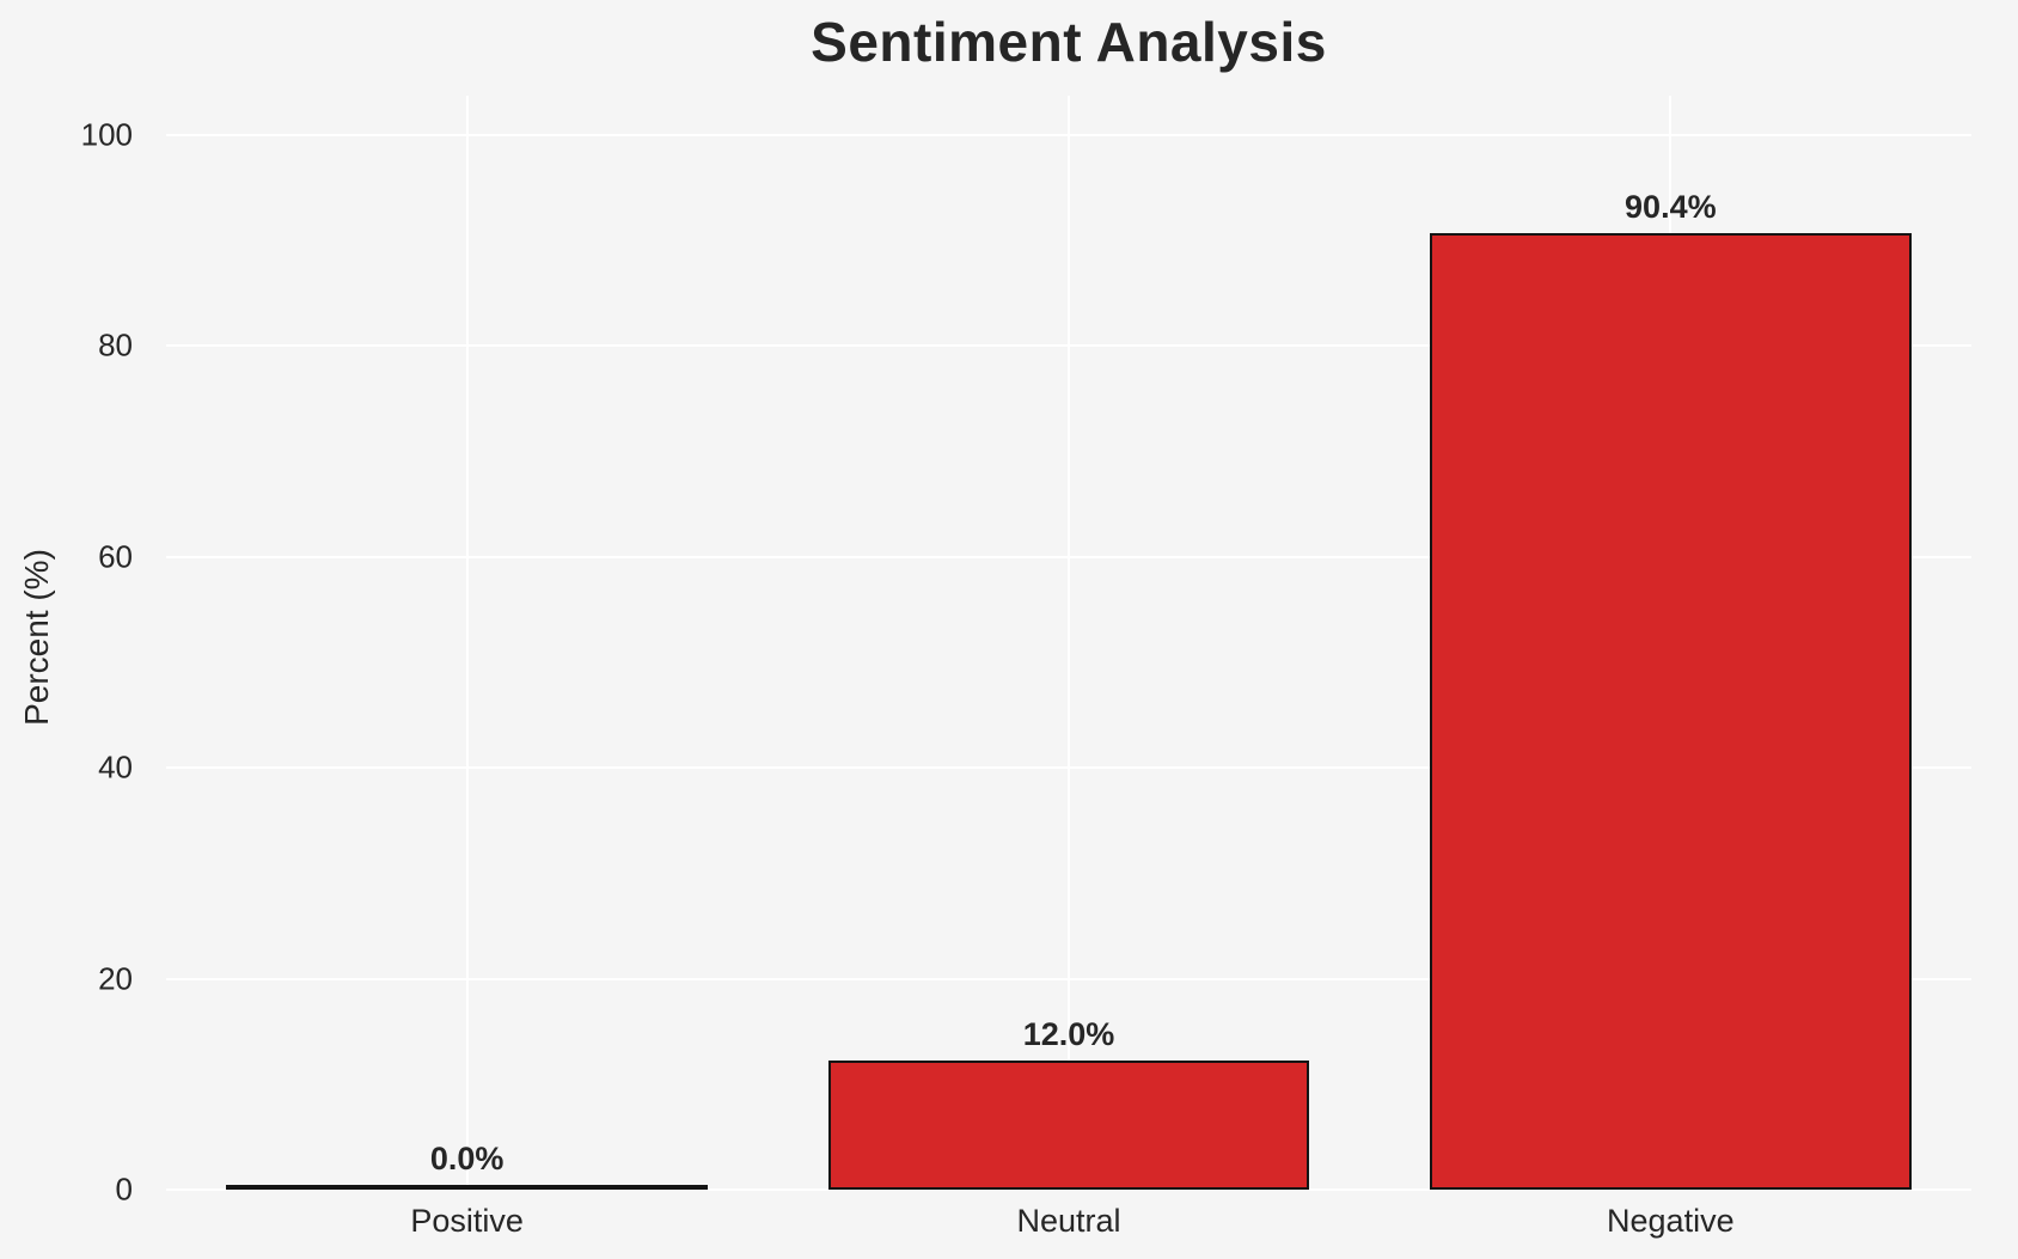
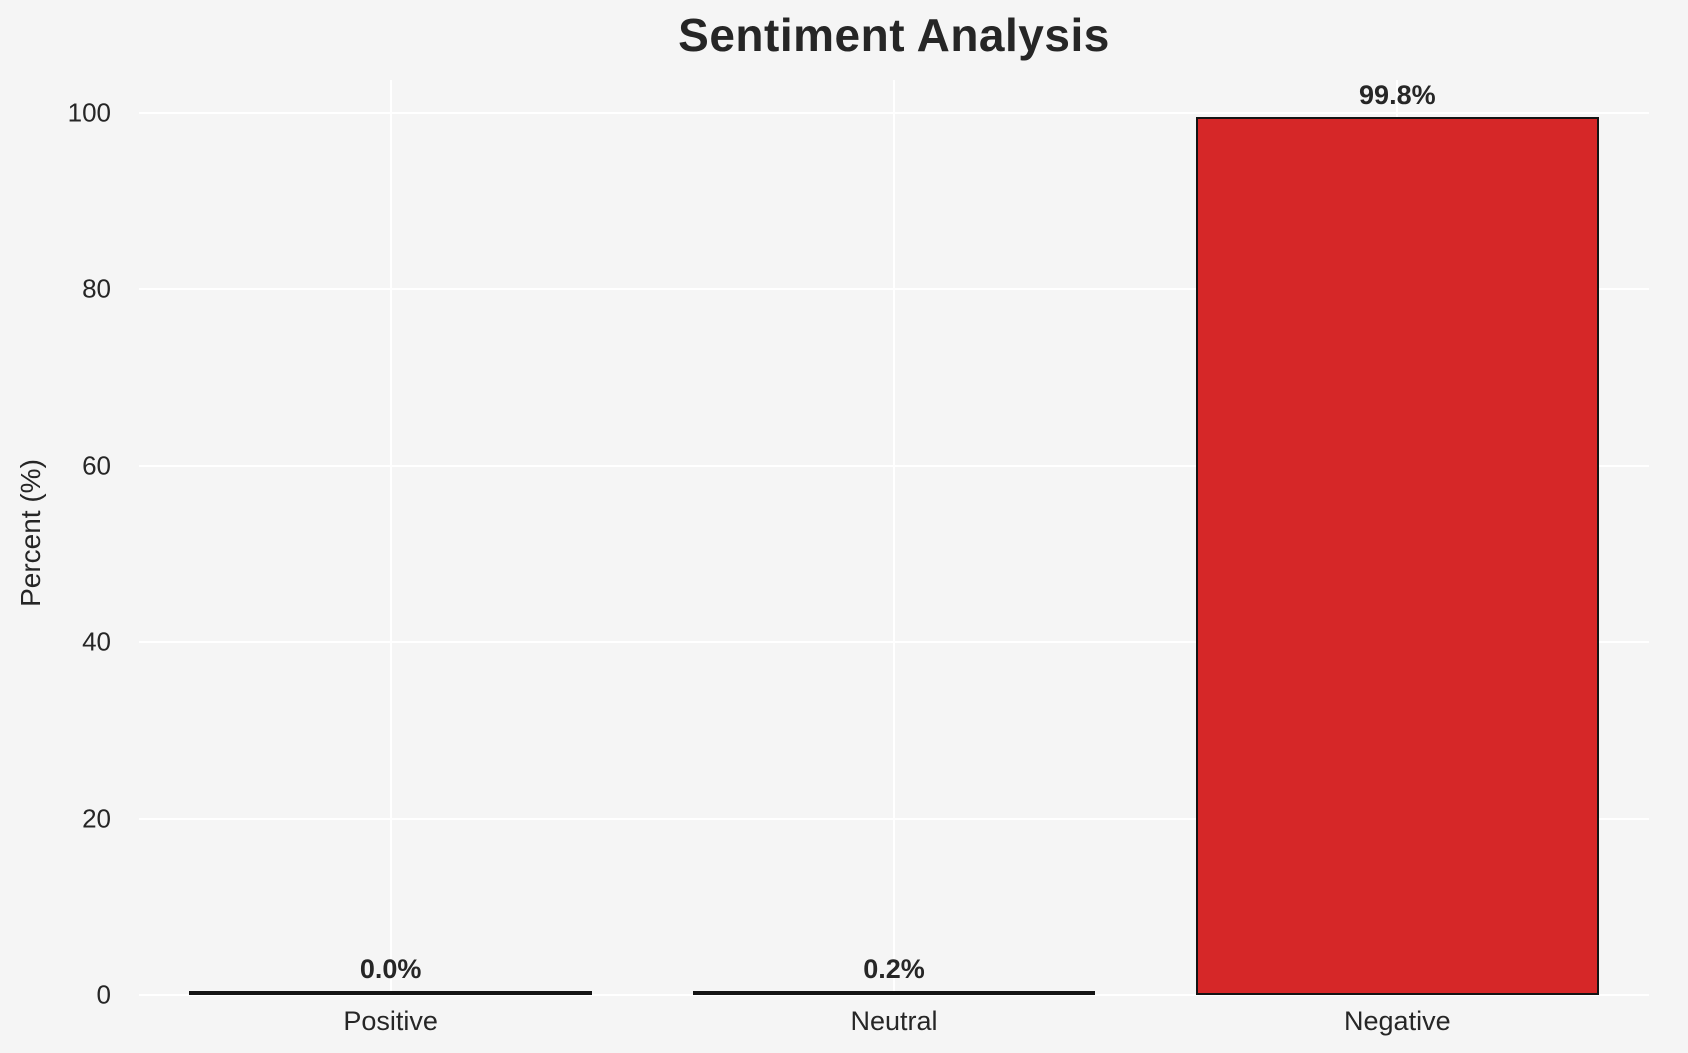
Neutral: 12.0% -> 0.2%
Negative: 90.4% -> 99.8%
